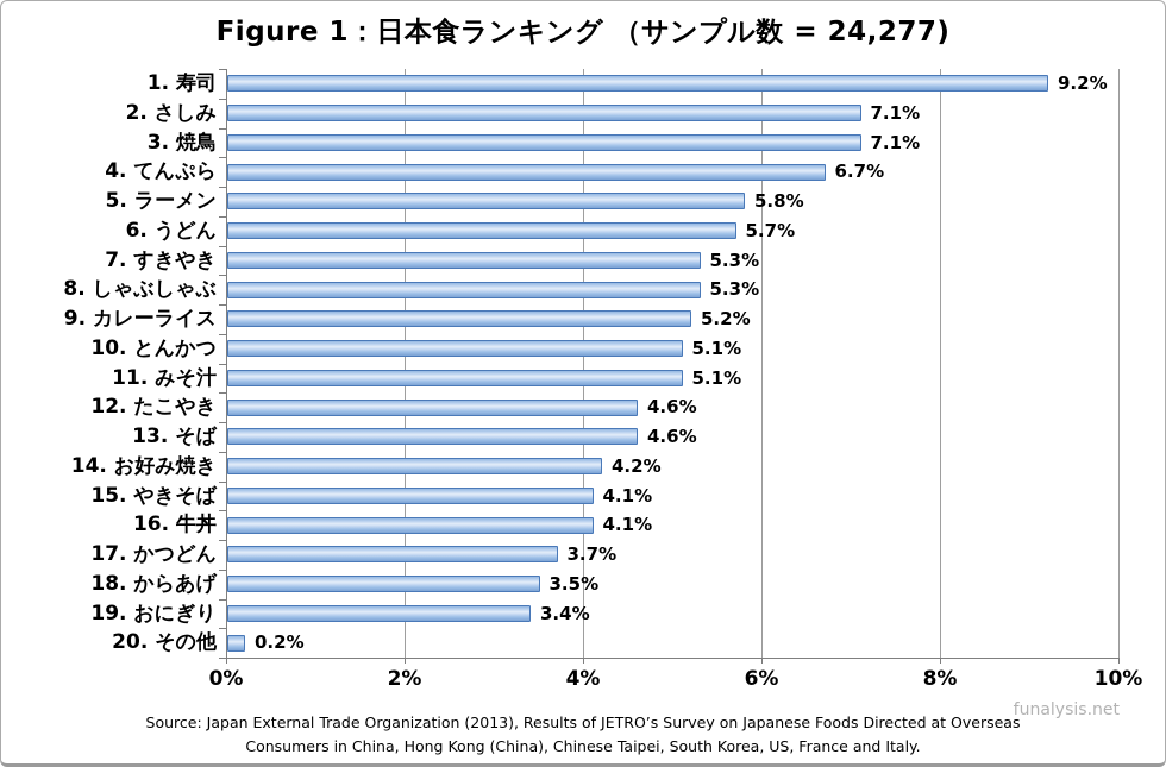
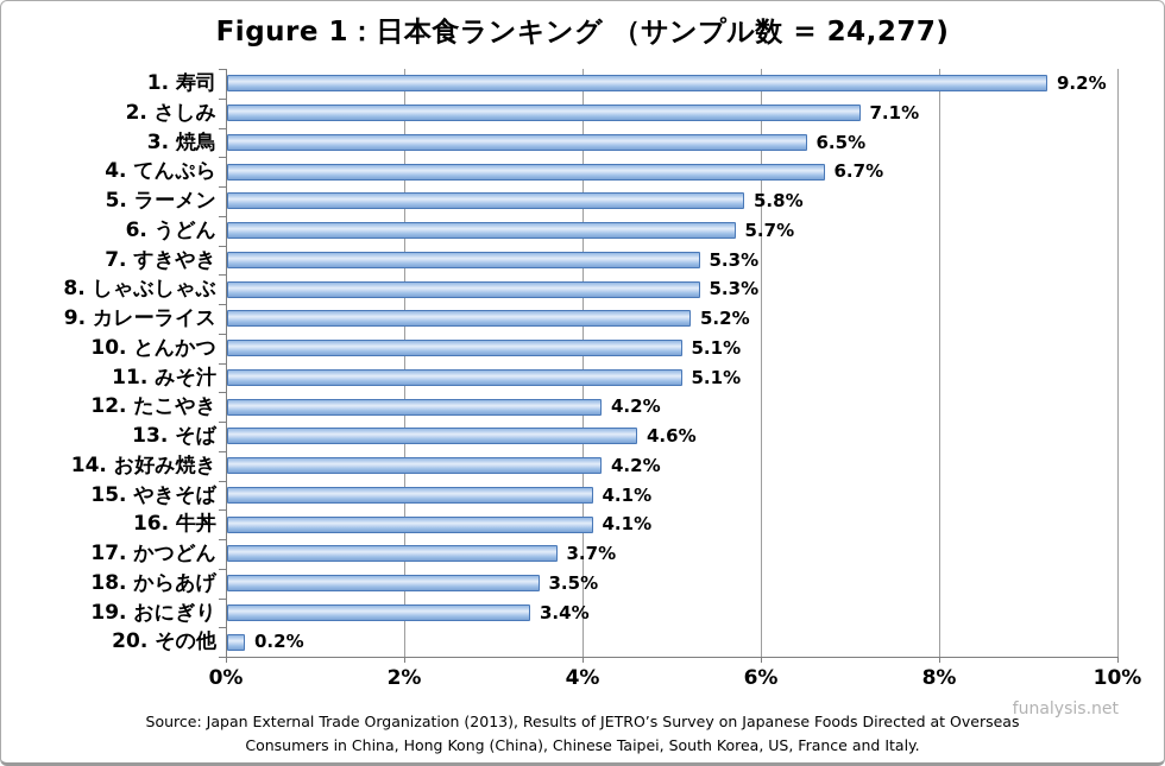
3. 焼鳥: 7.1% -> 6.5%
12. たこやき: 4.6% -> 4.2%
